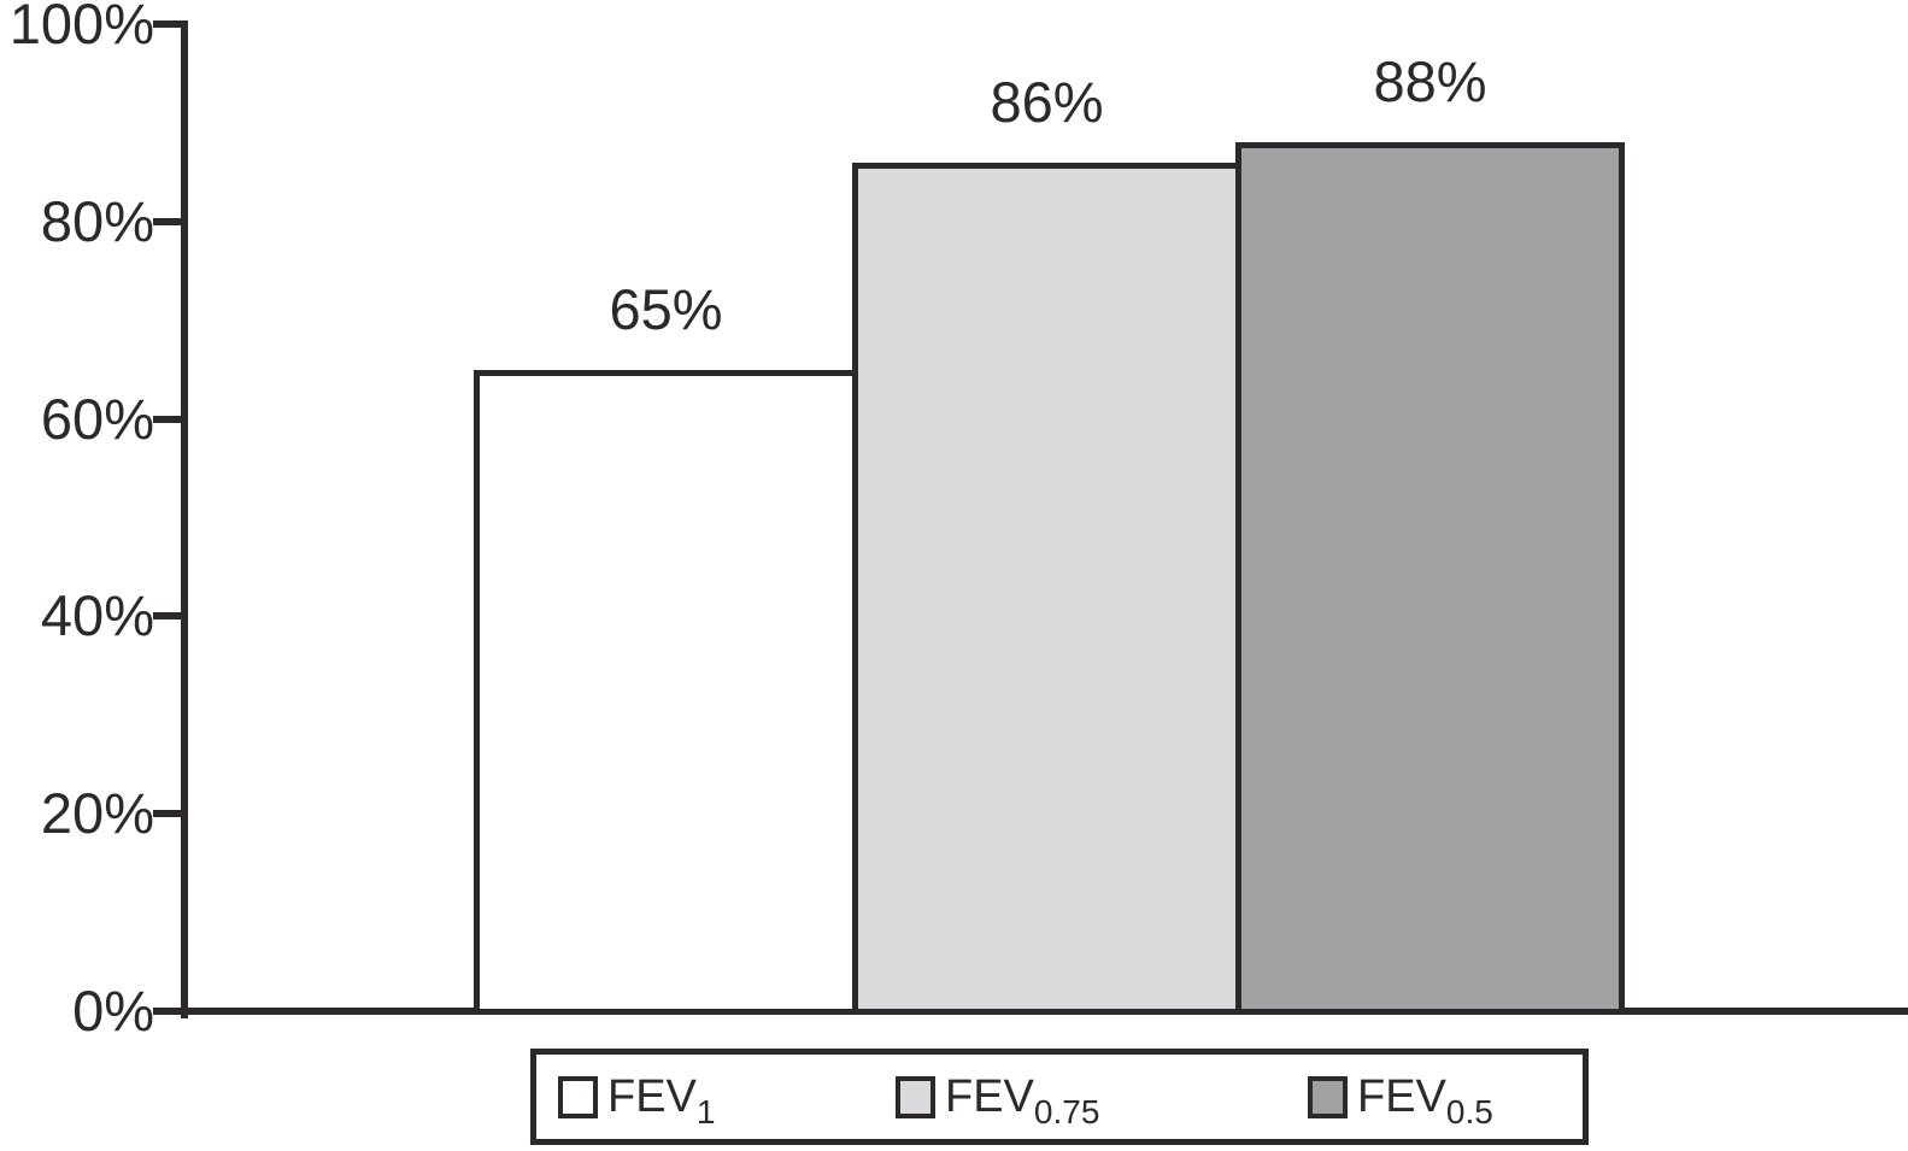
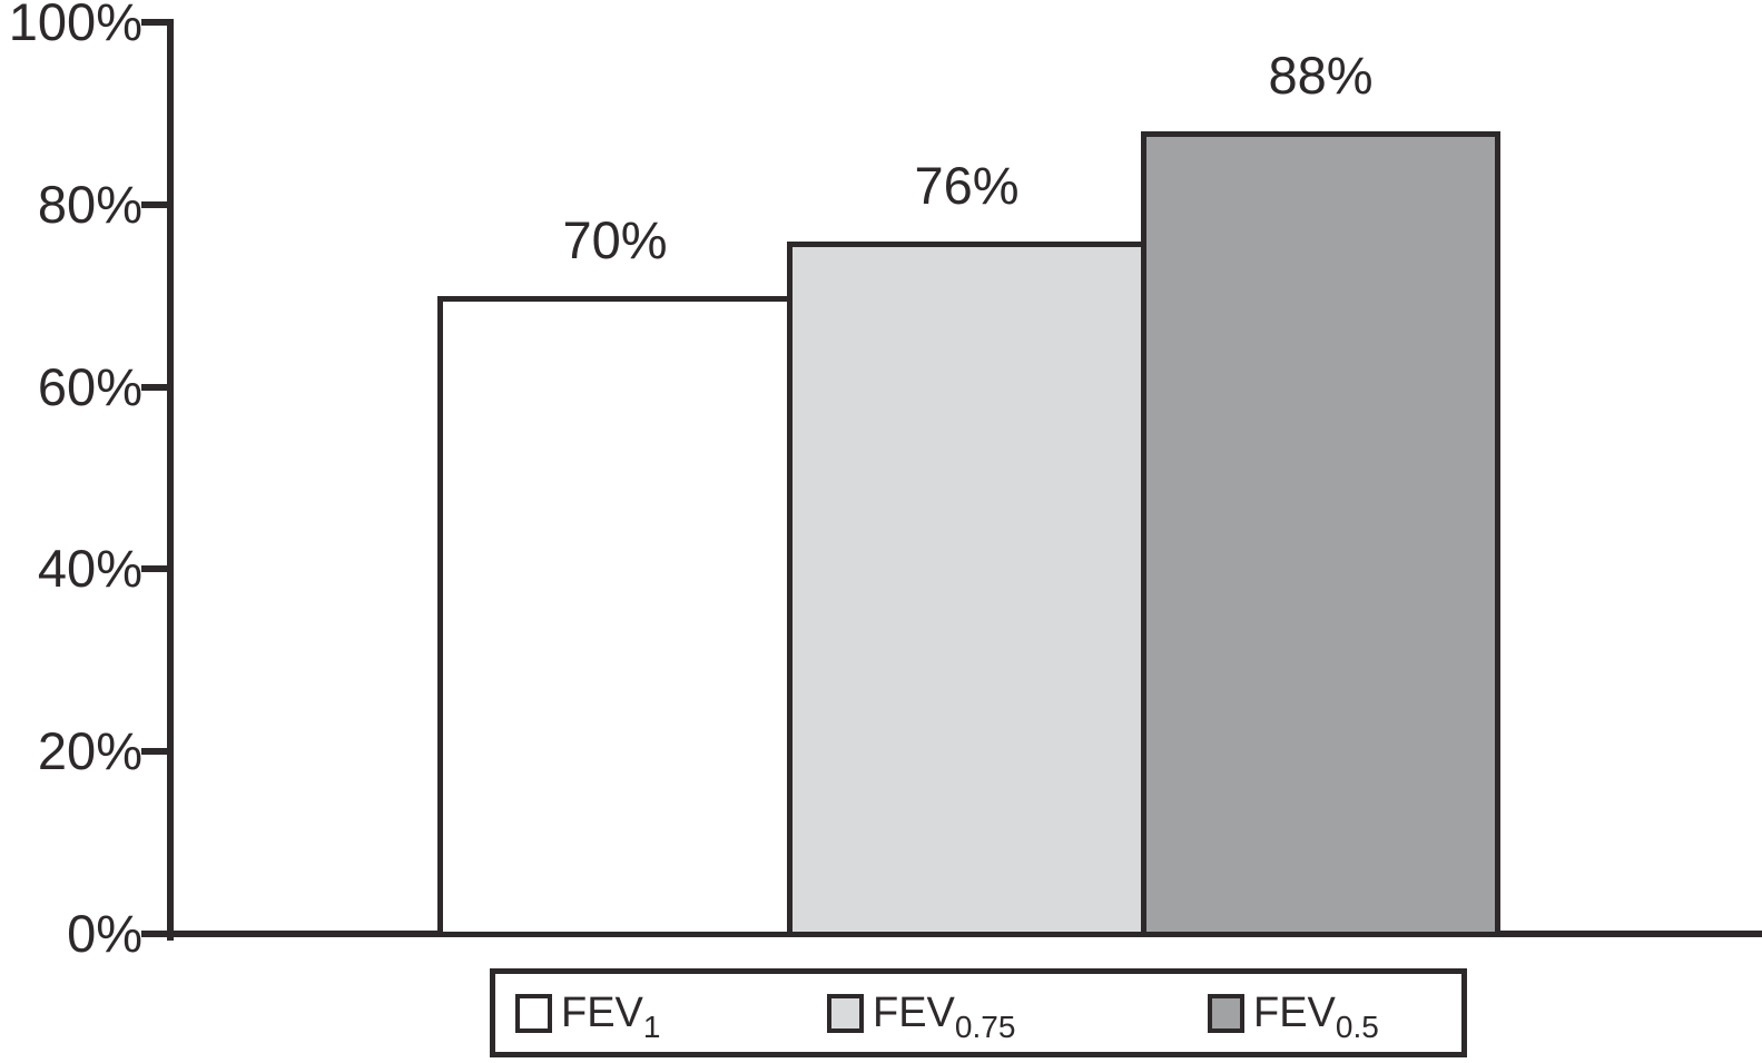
FEV1: 65% -> 70%
FEV0.75: 86% -> 76%
